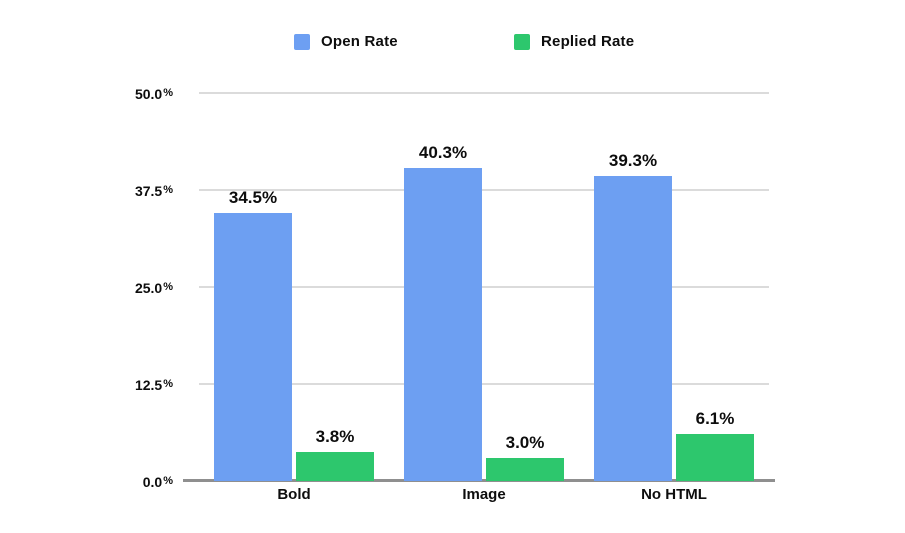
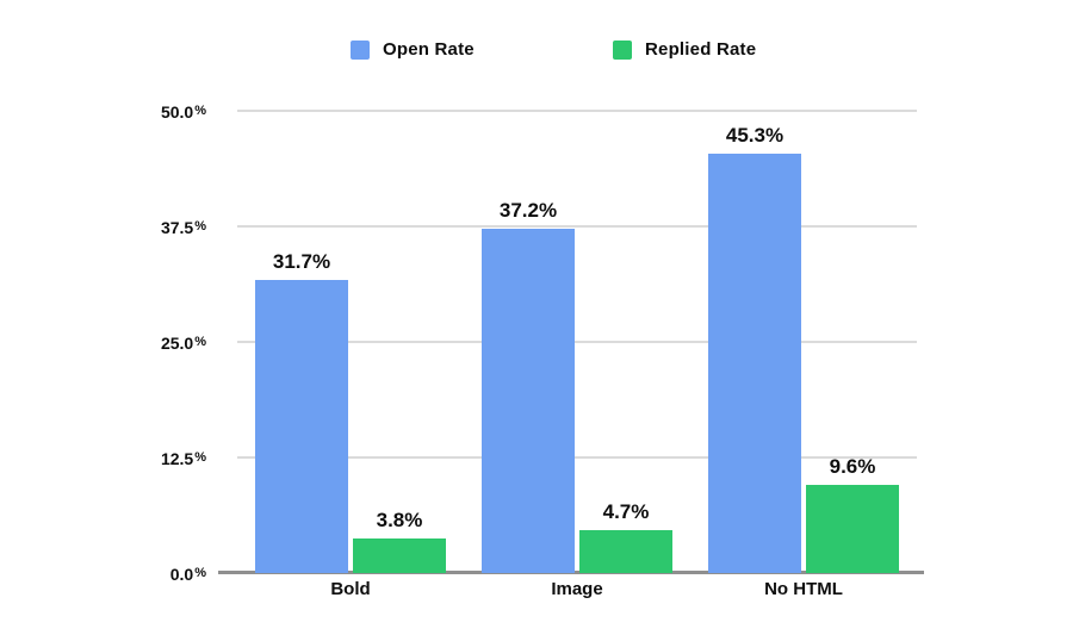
Open Rate/Bold: 34.5% -> 31.7%
Open Rate/Image: 40.3% -> 37.2%
Replied Rate/Image: 3.0% -> 4.7%
Open Rate/No HTML: 39.3% -> 45.3%
Replied Rate/No HTML: 6.1% -> 9.6%
